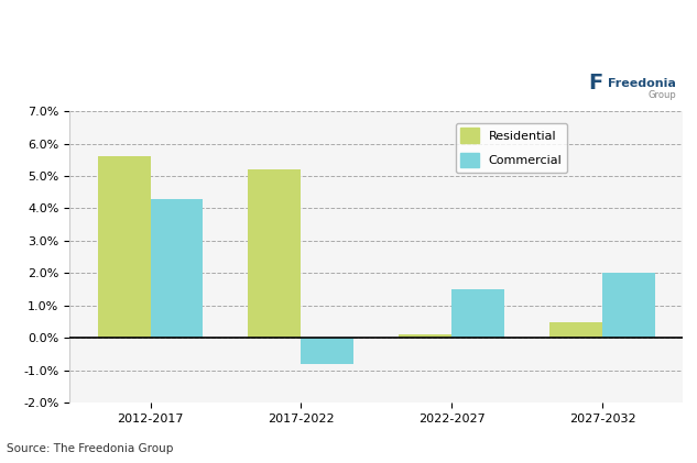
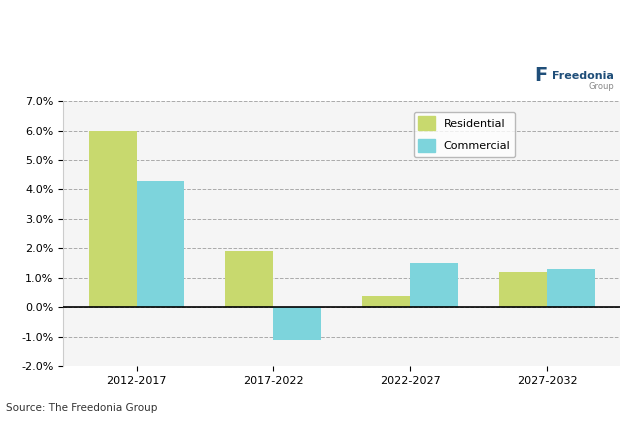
Residential/2012-2017: 5.6% -> 6.0%
Residential/2017-2022: 5.2% -> 1.9%
Commercial/2017-2022: -0.8% -> -1.1%
Residential/2022-2027: 0.1% -> 0.4%
Residential/2027-2032: 0.5% -> 1.2%
Commercial/2027-2032: 2.0% -> 1.3%
